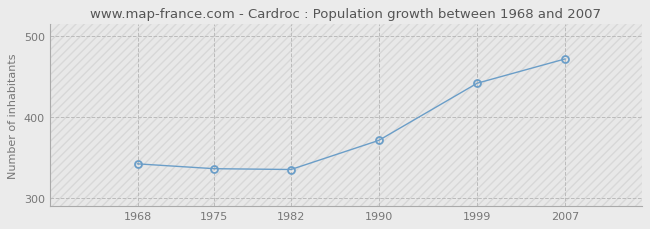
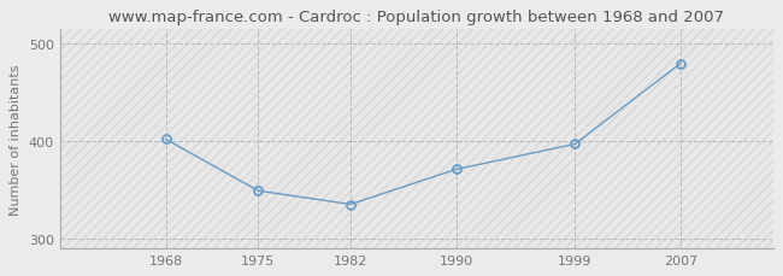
1968: 342 -> 402
1975: 336 -> 349
1999: 442 -> 397
2007: 472 -> 480
